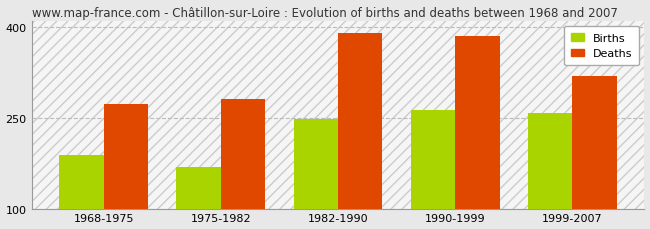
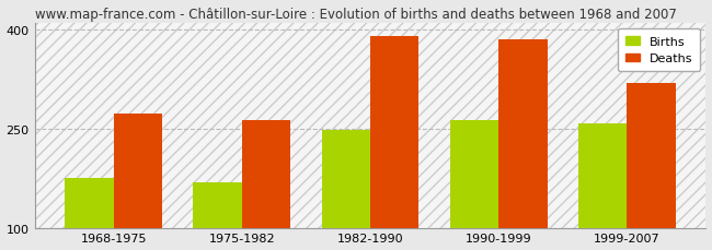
Births/1968-1975: 188 -> 175
Deaths/1975-1982: 280 -> 262
